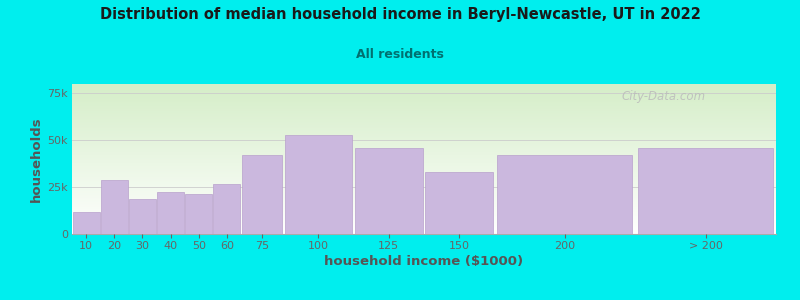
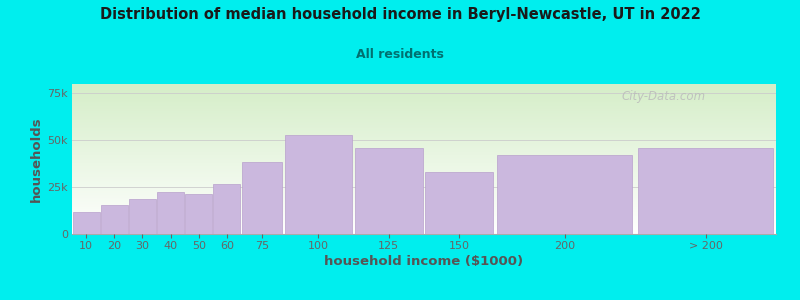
20: 29k -> 16k
75: 42k -> 38k
